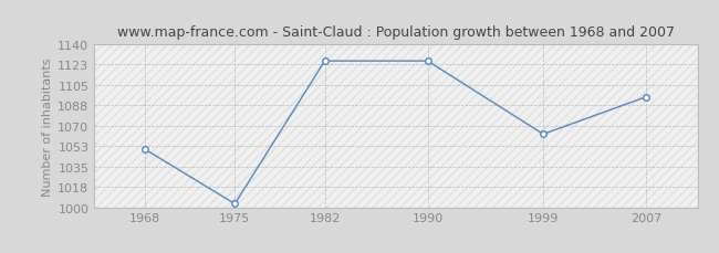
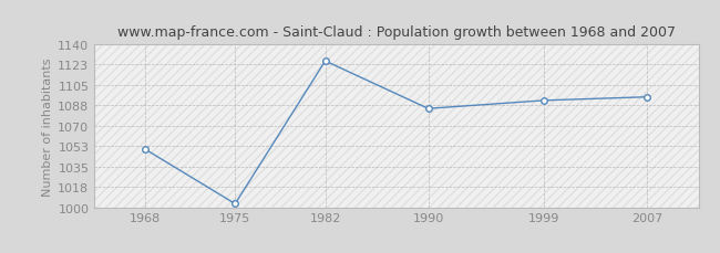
1990: 1126 -> 1085
1999: 1063 -> 1092
